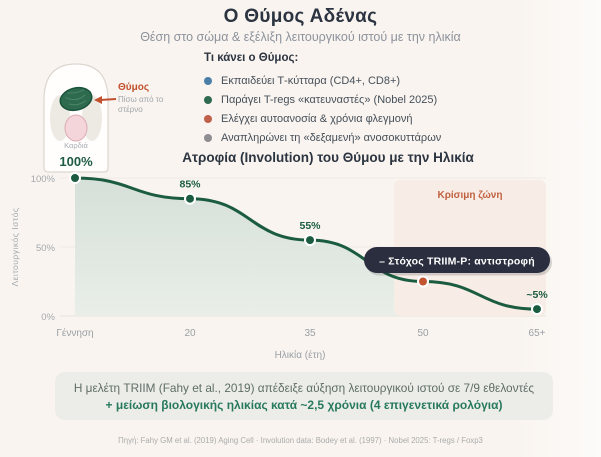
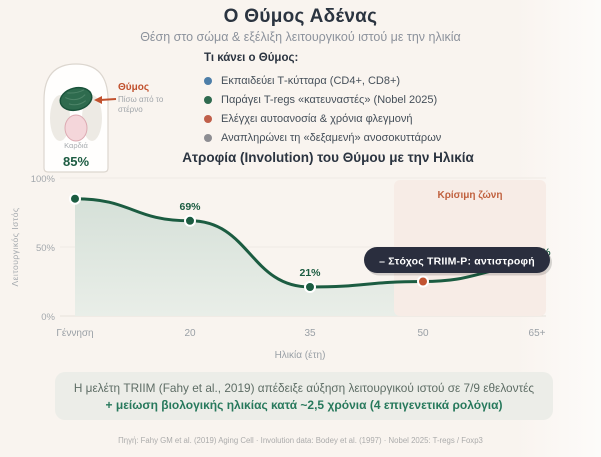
Γέννηση: 100% -> 85%
20: 85% -> 69%
35: 55% -> 21%
65+: 5 -> 36
